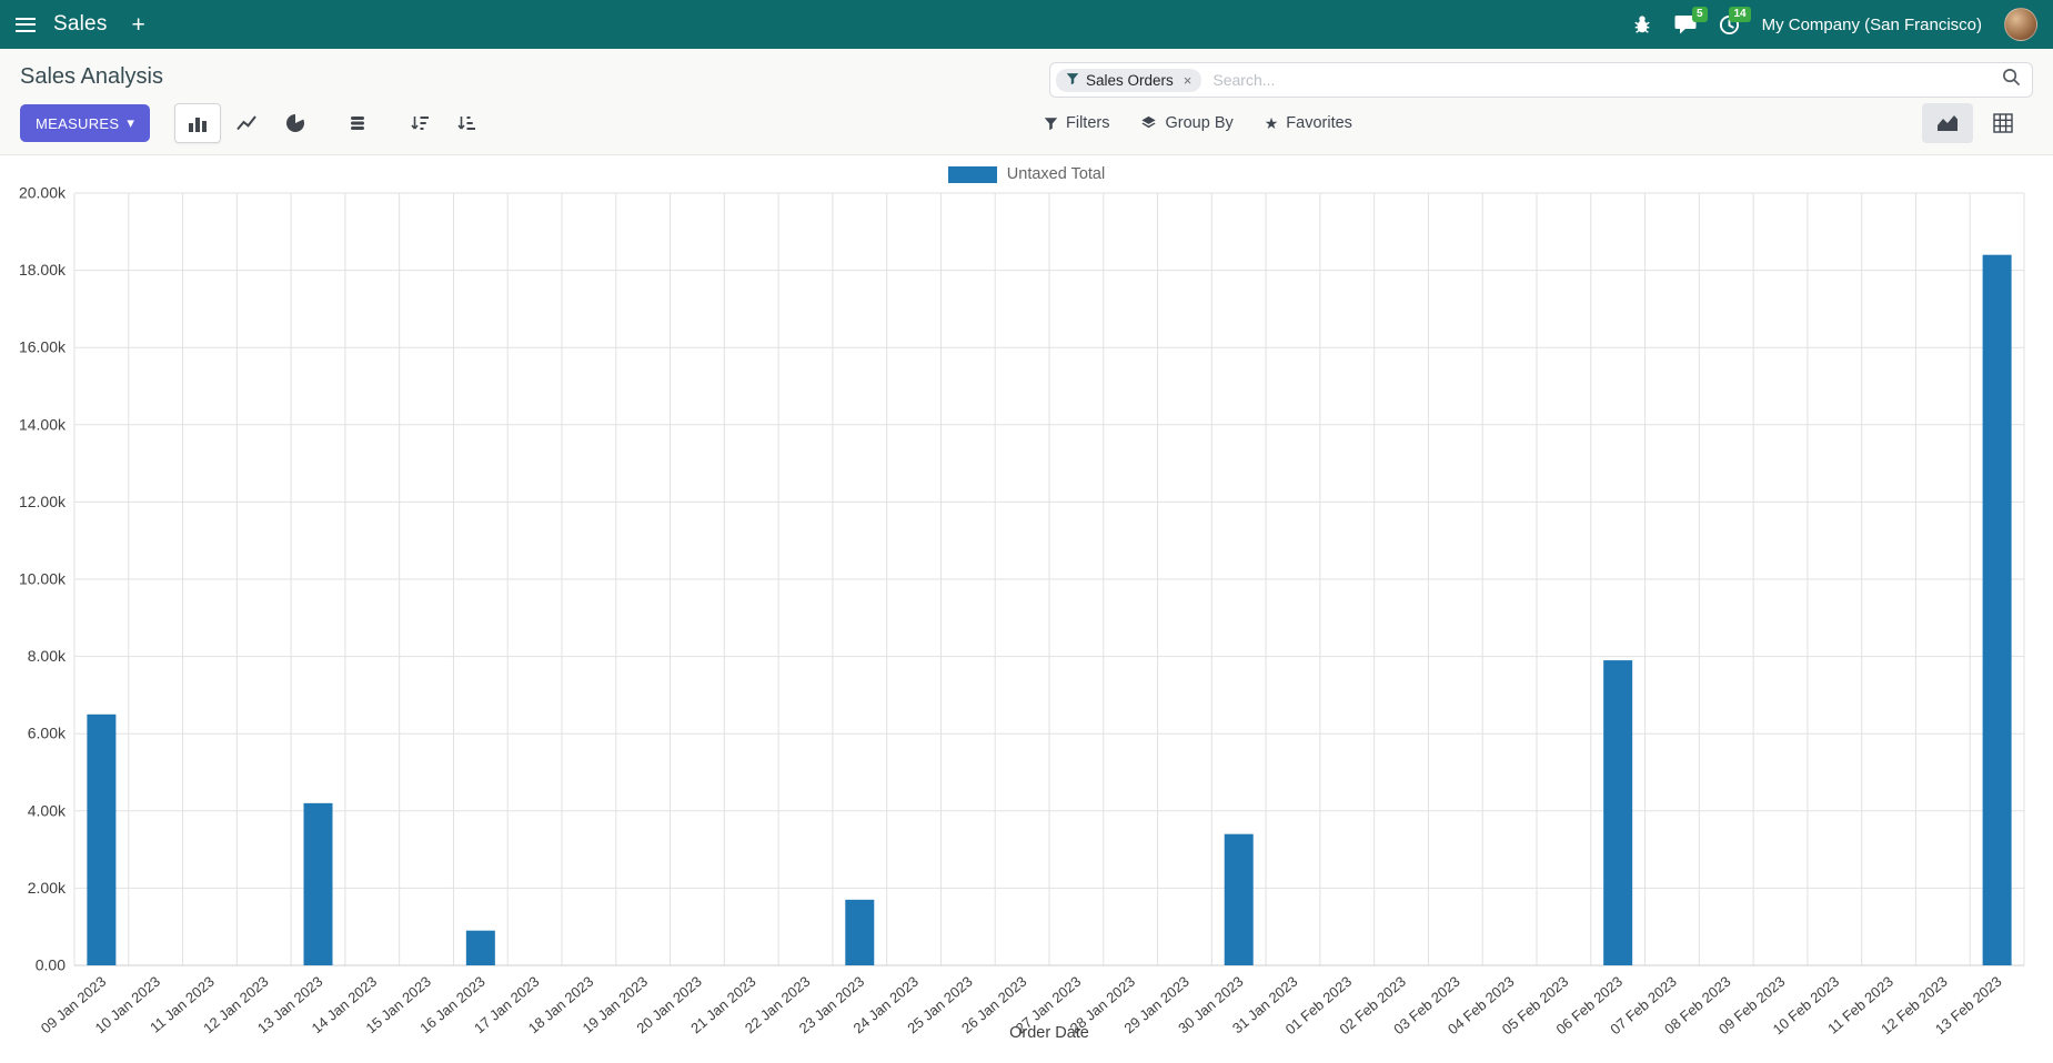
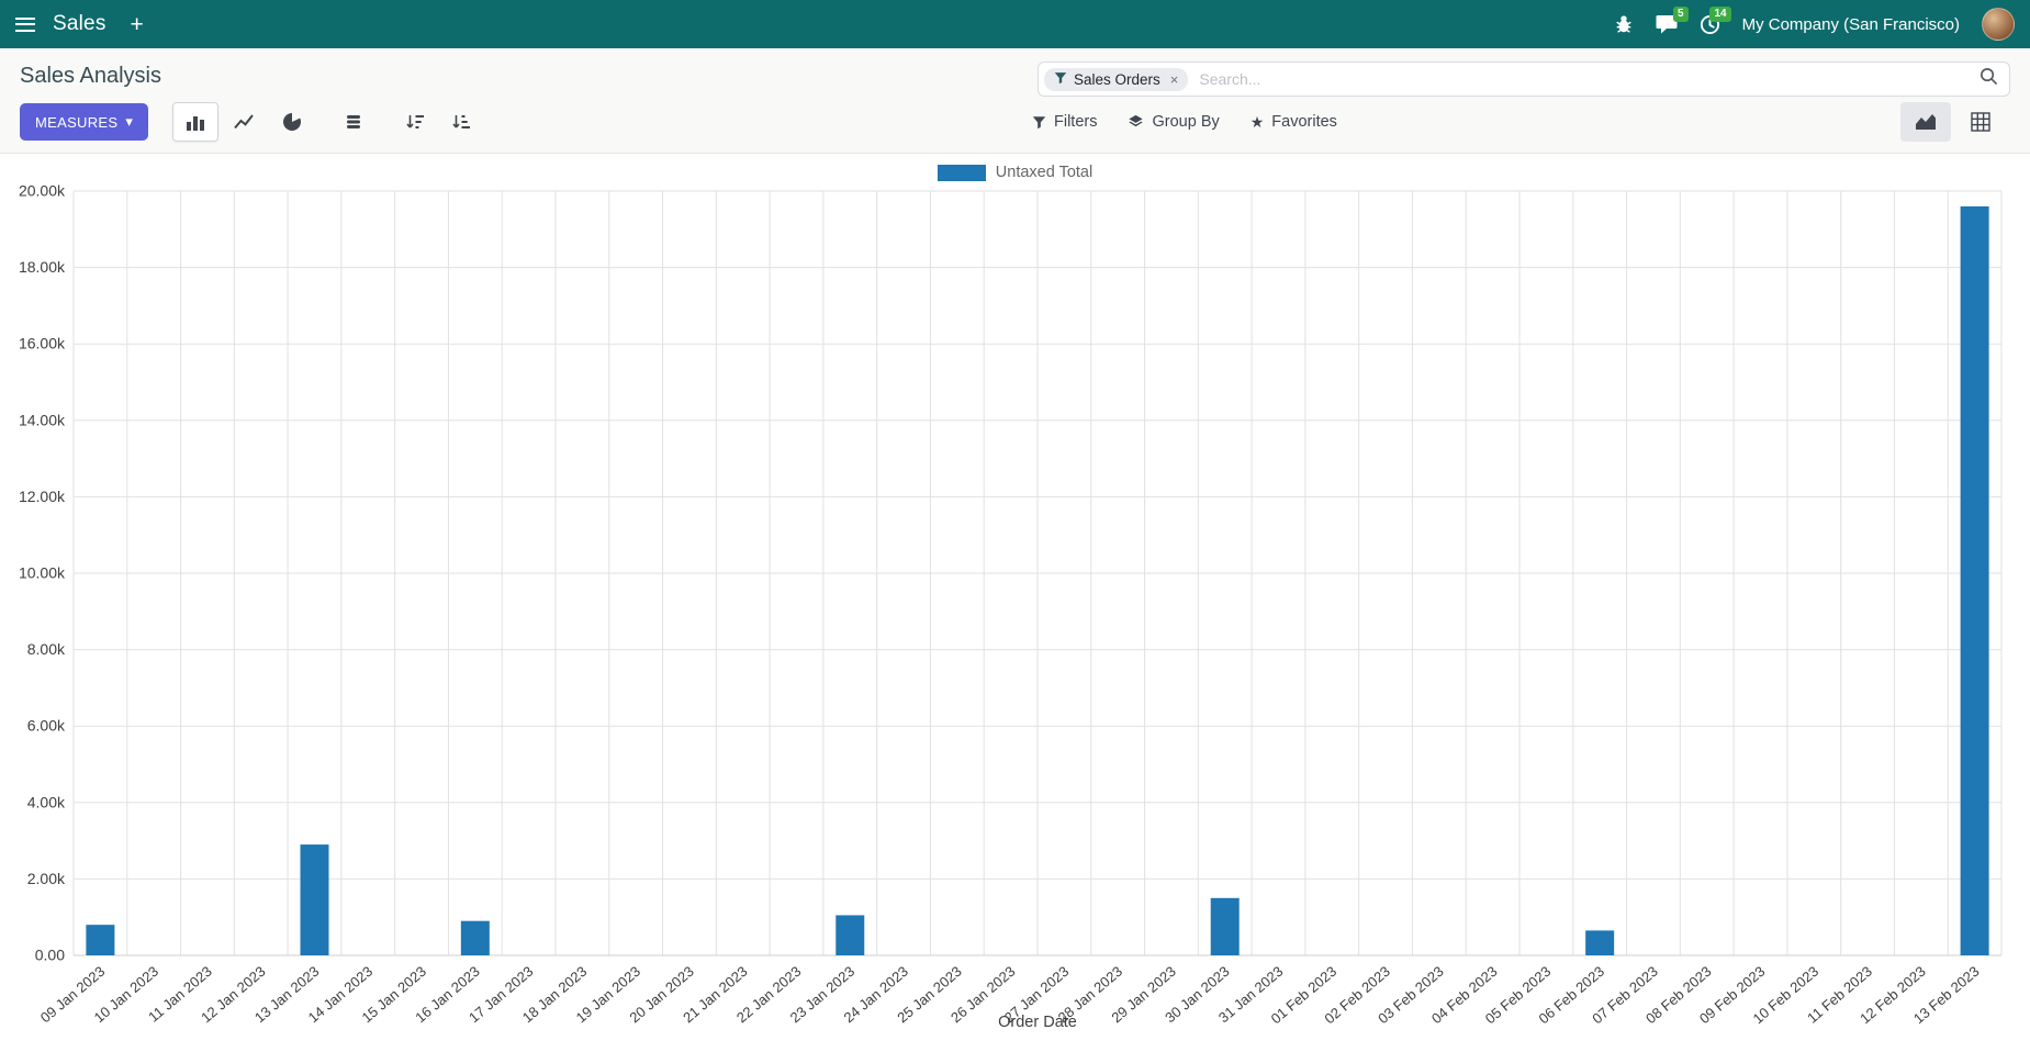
09 Jan 2023: 6.5k -> 0.8k
13 Jan 2023: 4.2k -> 2.9k
23 Jan 2023: 1.7k -> 1.0k
30 Jan 2023: 3.4k -> 1.5k
06 Feb 2023: 7.9k -> 0.6k
13 Feb 2023: 18.4k -> 19.6k
